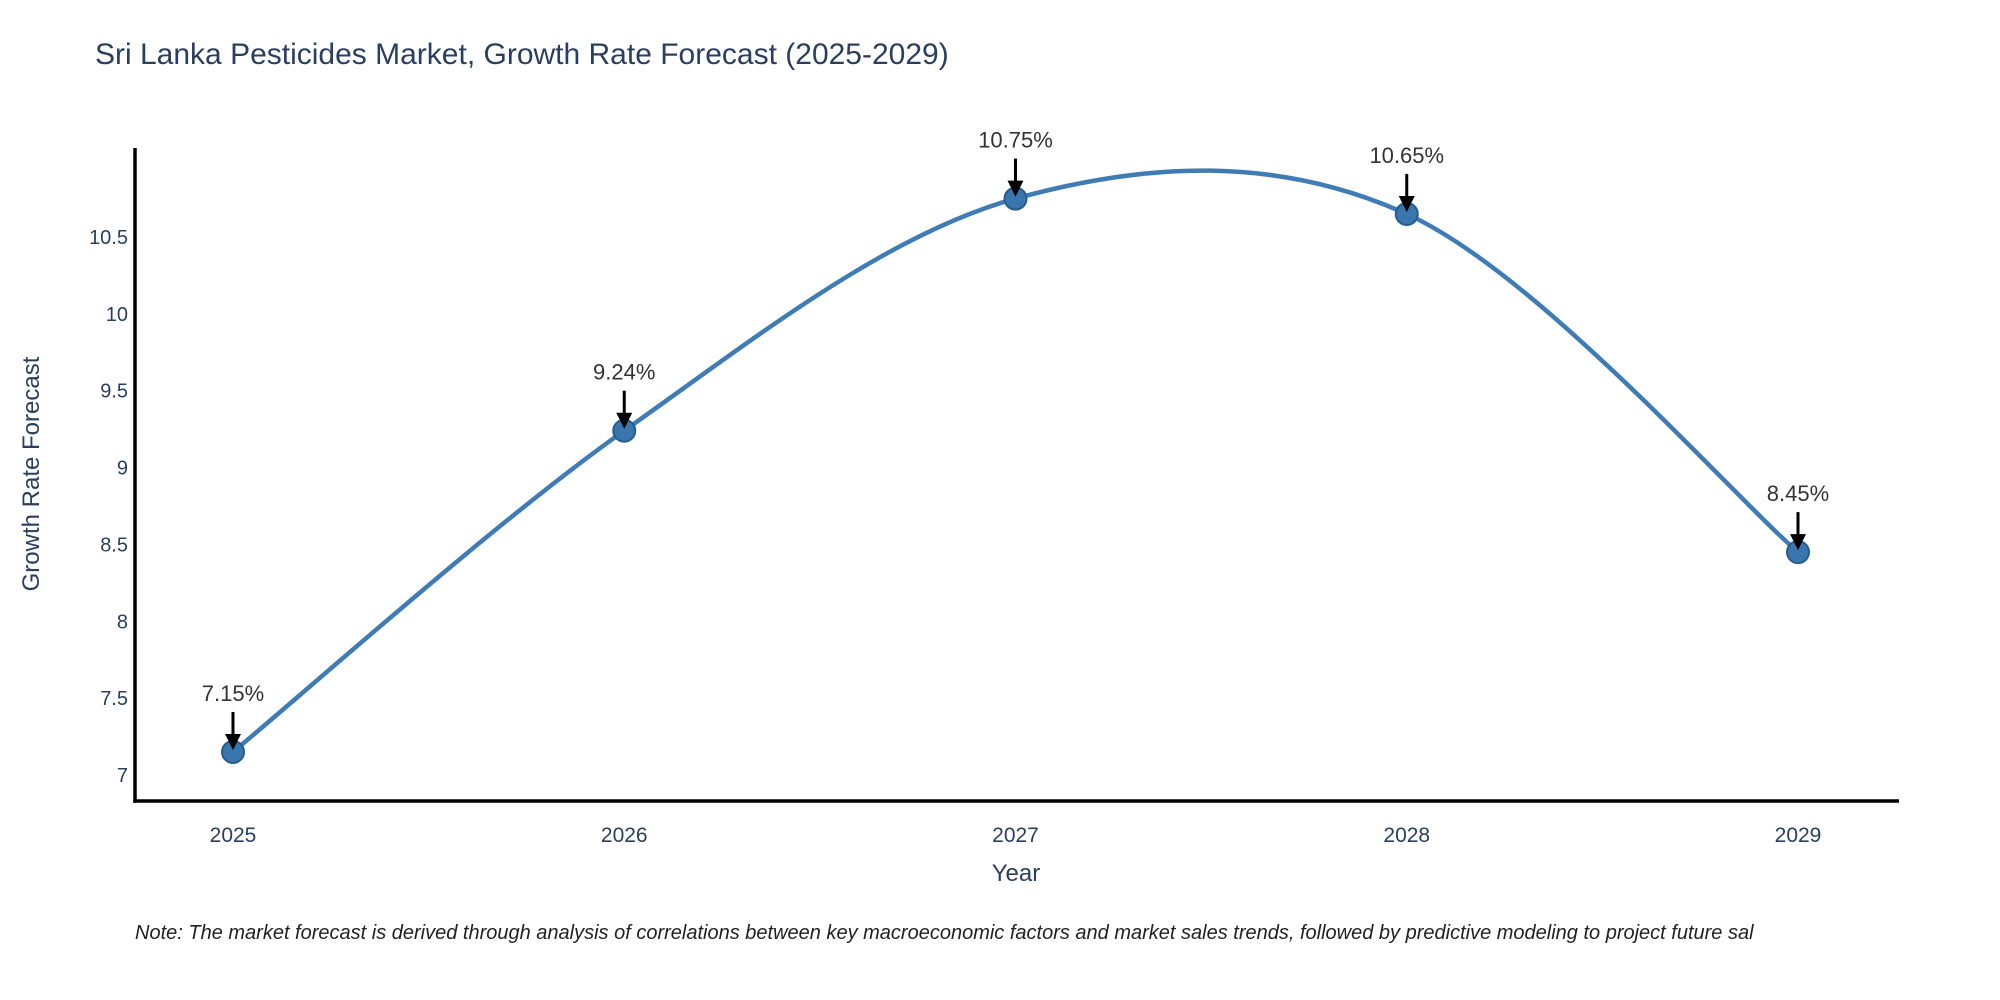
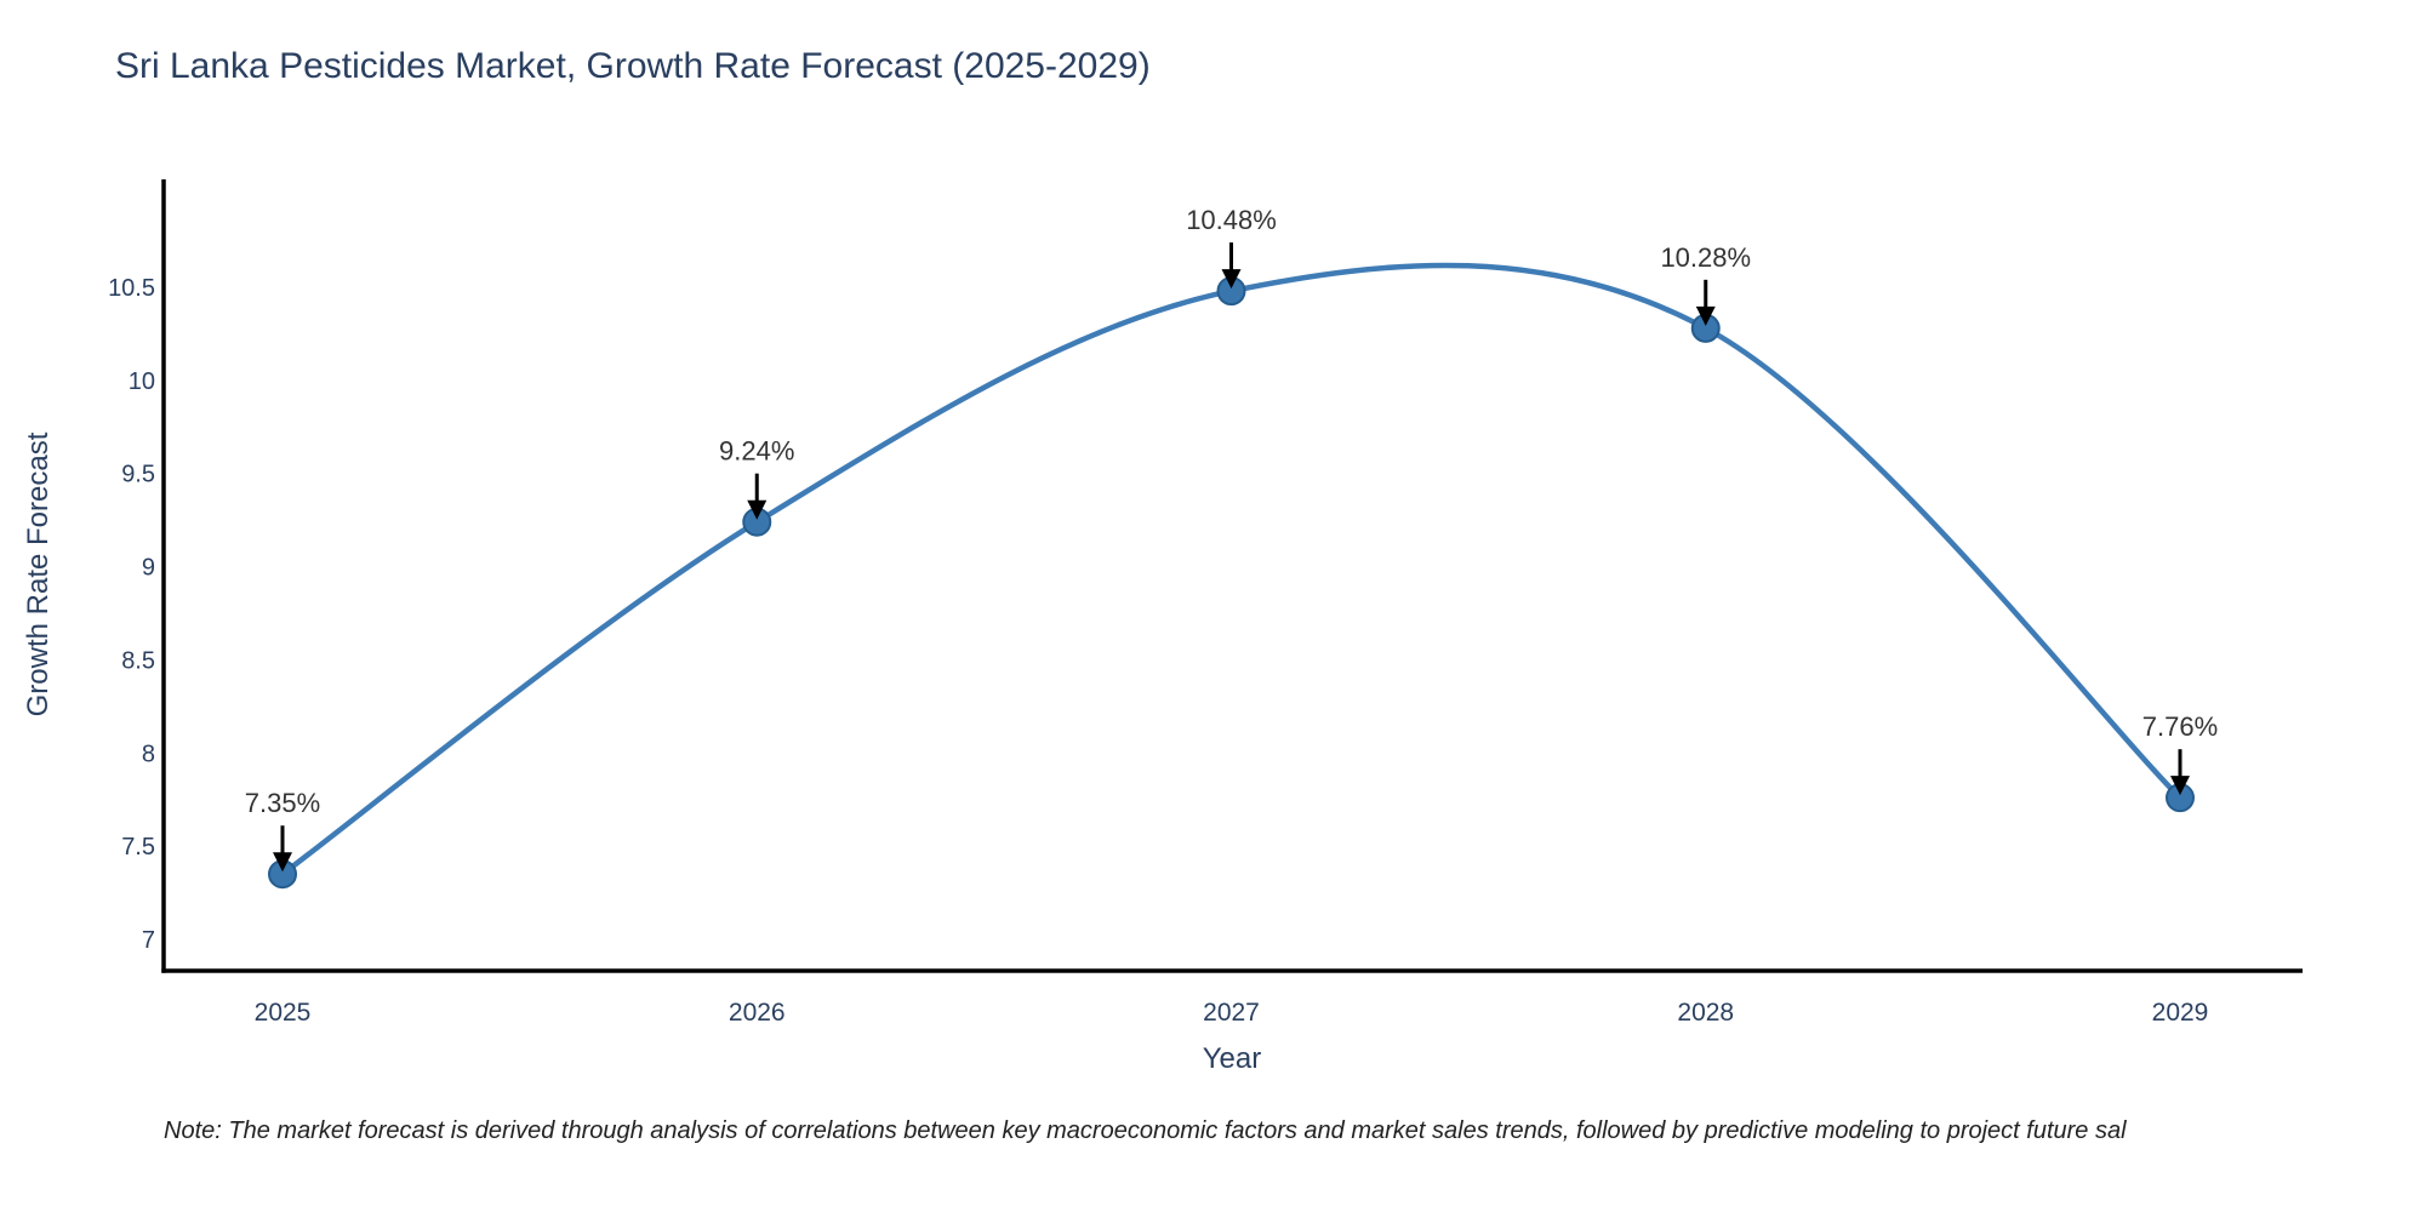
2025: 7.15% -> 7.35%
2027: 10.75% -> 10.48%
2028: 10.65% -> 10.28%
2029: 8.45% -> 7.76%
